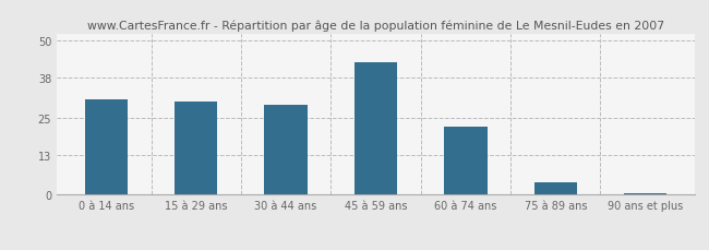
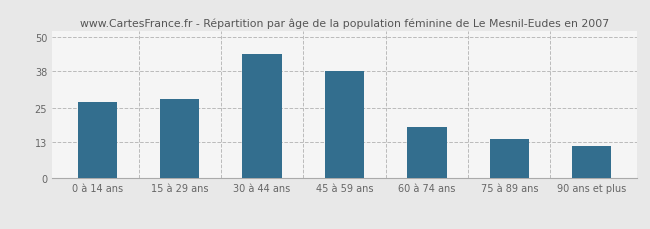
0 à 14 ans: 31.0 -> 27.0
15 à 29 ans: 30.0 -> 28.0
30 à 44 ans: 29.0 -> 44.0
45 à 59 ans: 43.0 -> 38.0
60 à 74 ans: 22.0 -> 18.0
75 à 89 ans: 4.0 -> 14.0
90 ans et plus: 0.5 -> 11.5
